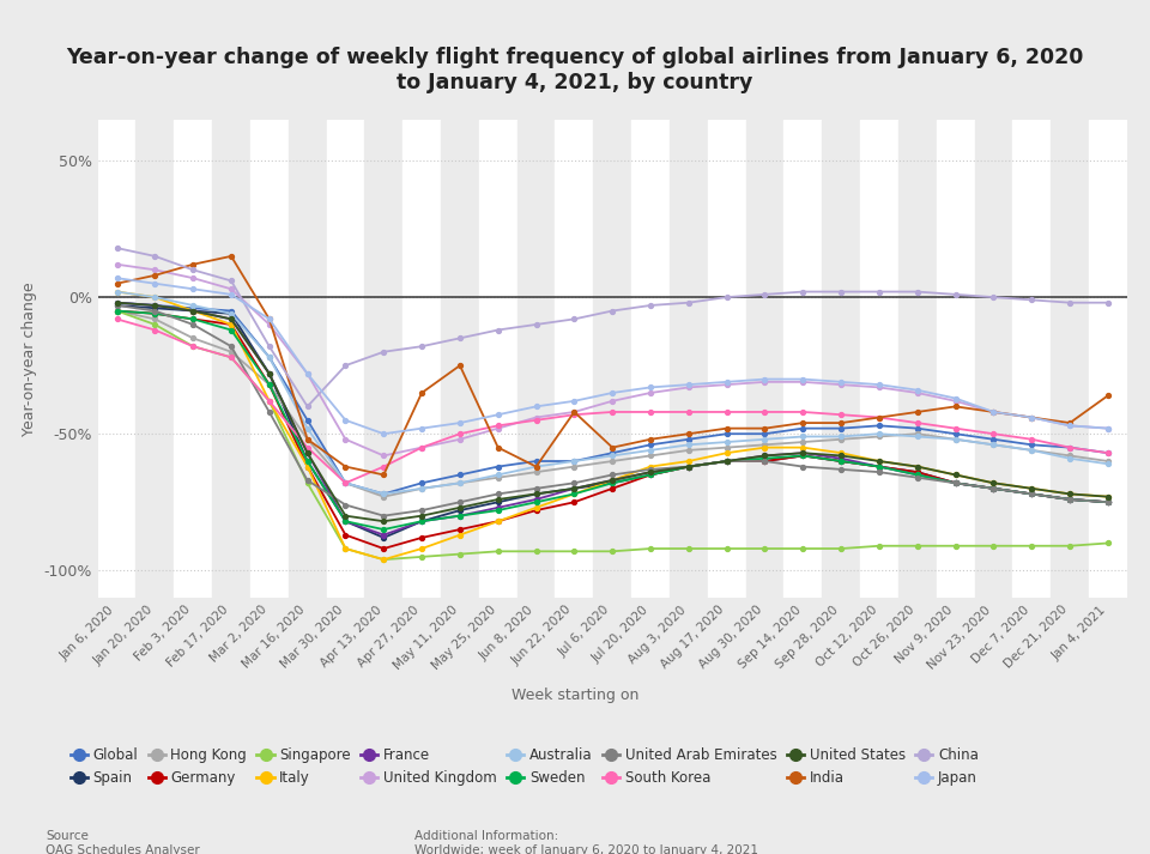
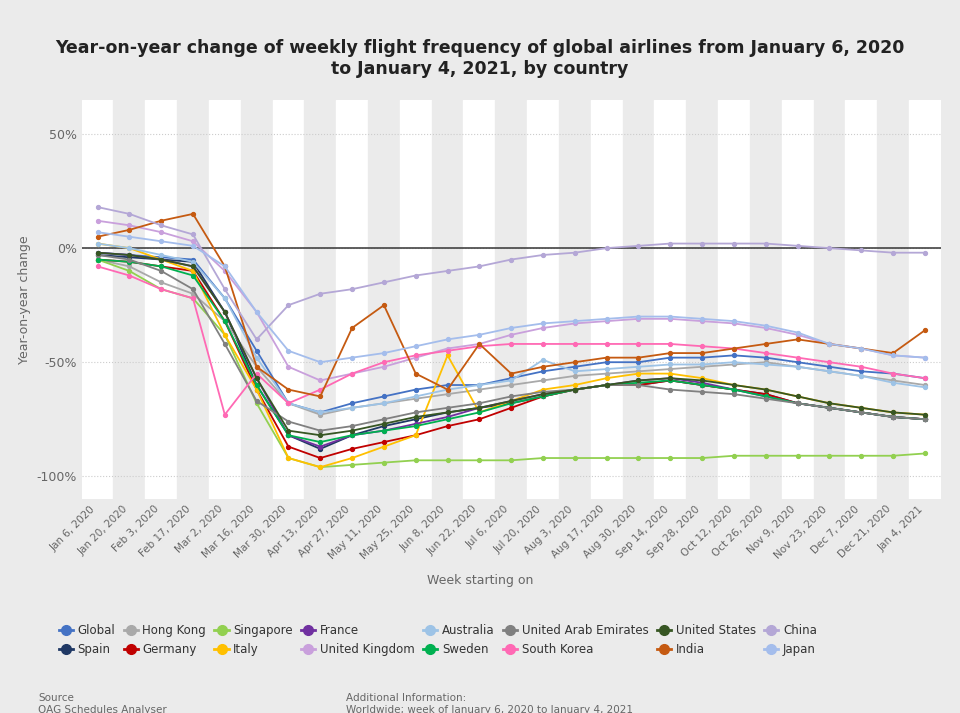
South Korea/Mar 2, 2020: -38% -> -73%
Italy/Jun 8, 2020: -77% -> -47%
Australia/Jul 20, 2020: -56% -> -49%
